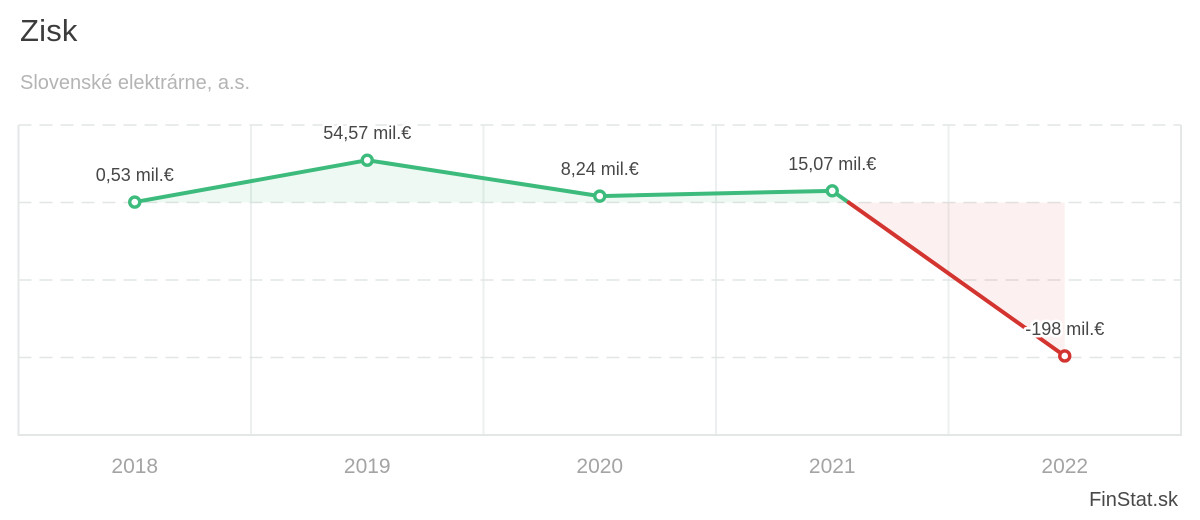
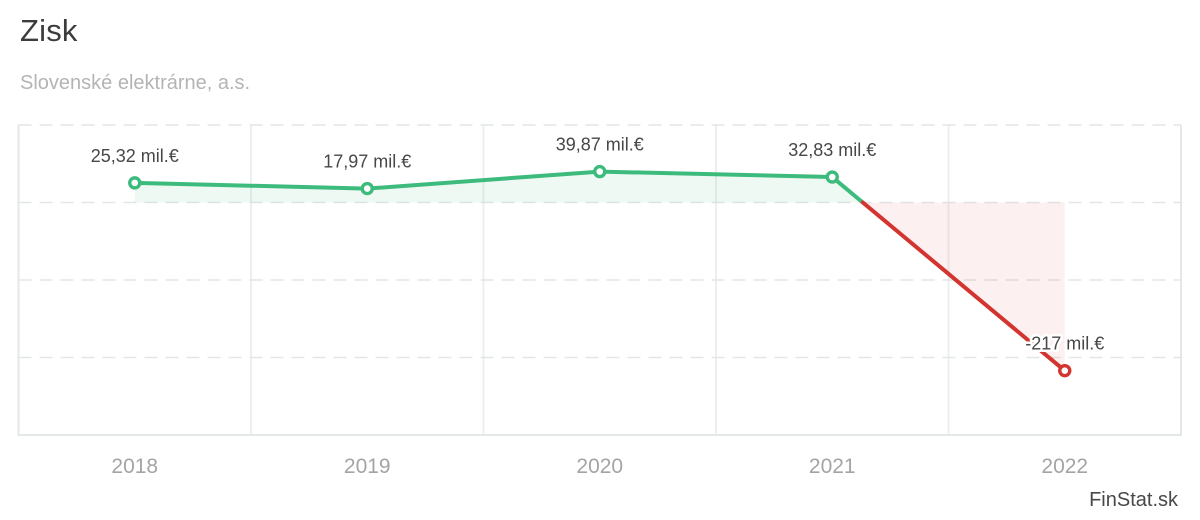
2018: 0,53 -> 25,32
2019: 54,57 -> 17,97
2020: 8,24 -> 39,87
2021: 15,07 -> 32,83
2022: -198 -> -217
